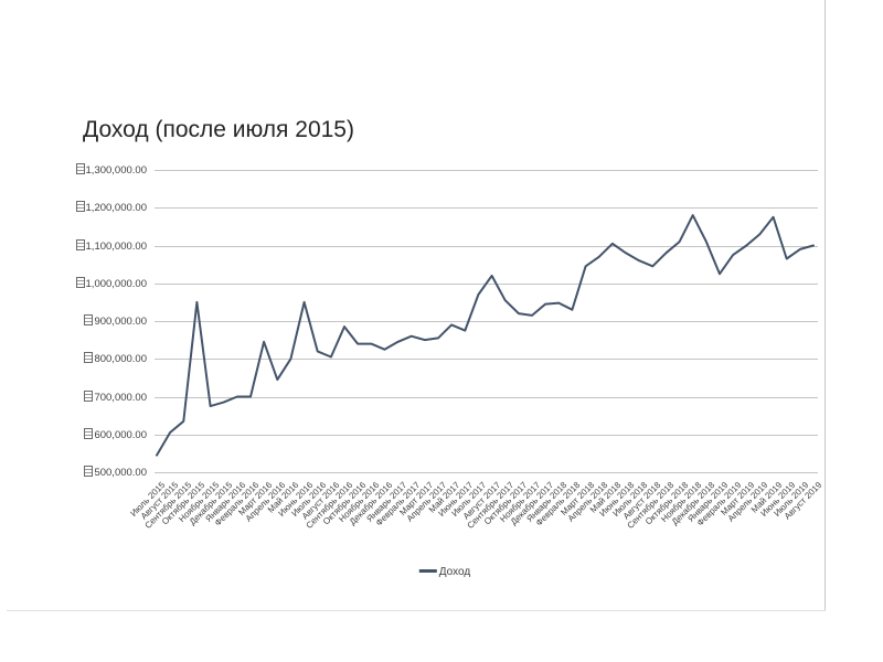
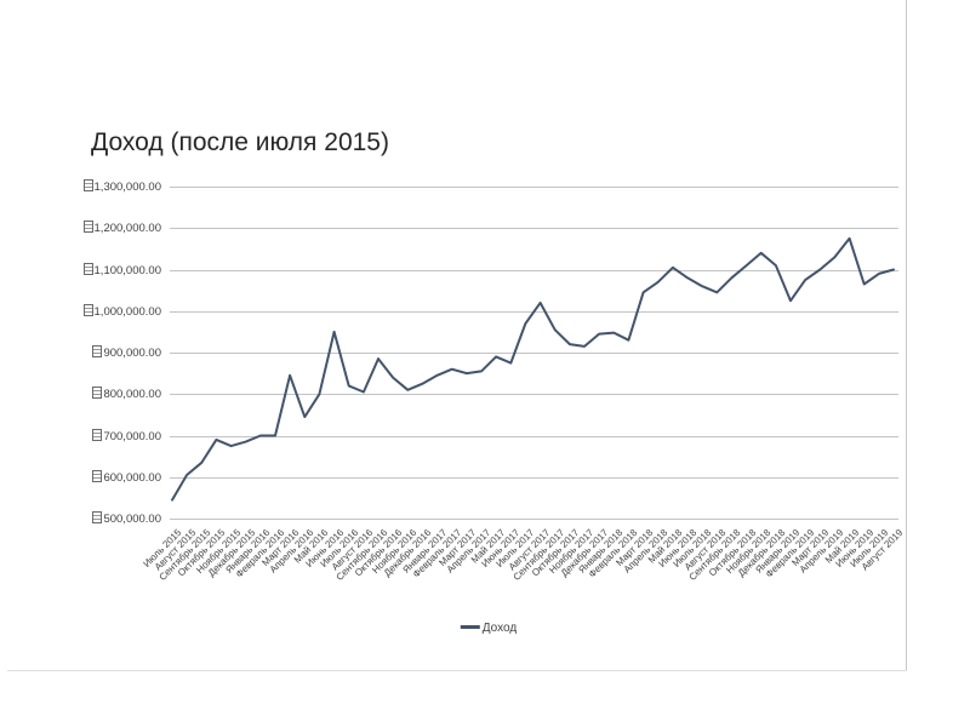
Октябрь 2015: 950000 -> 690000
Ноябрь 2016: 840000 -> 810000
Ноябрь 2018: 1180000 -> 1140000
